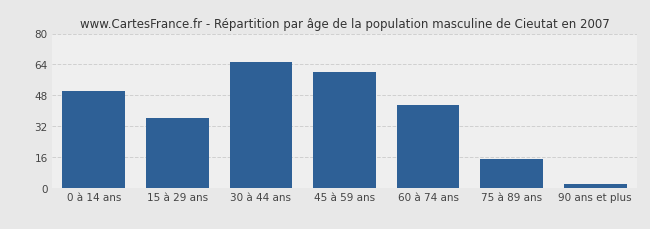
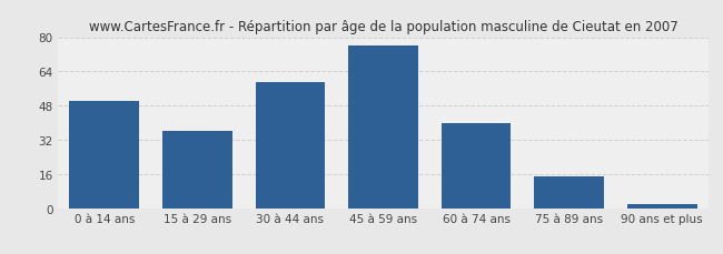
30 à 44 ans: 65 -> 59
45 à 59 ans: 60 -> 76
60 à 74 ans: 43 -> 40
